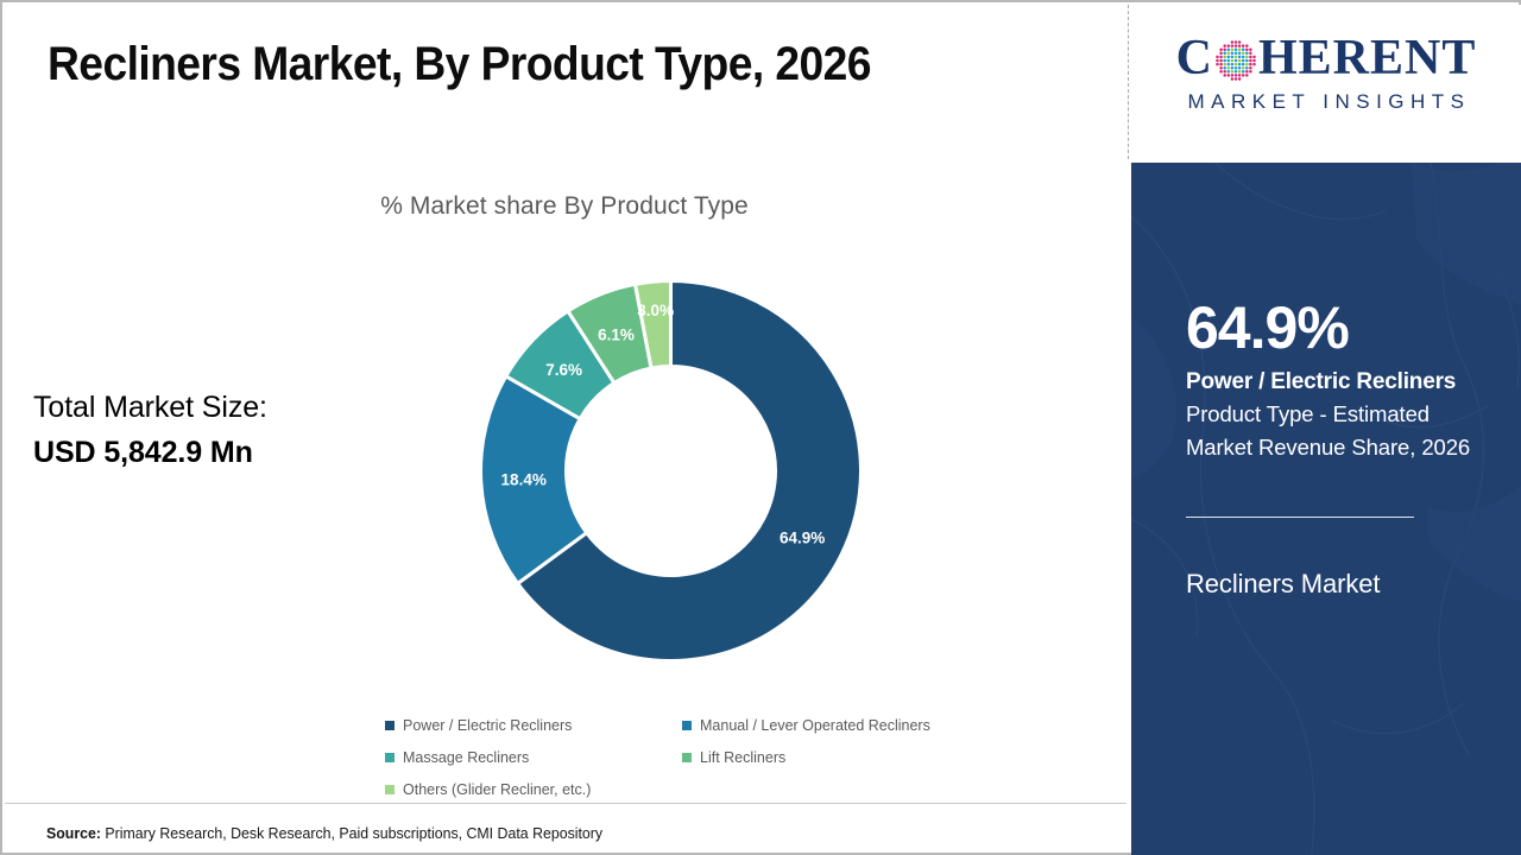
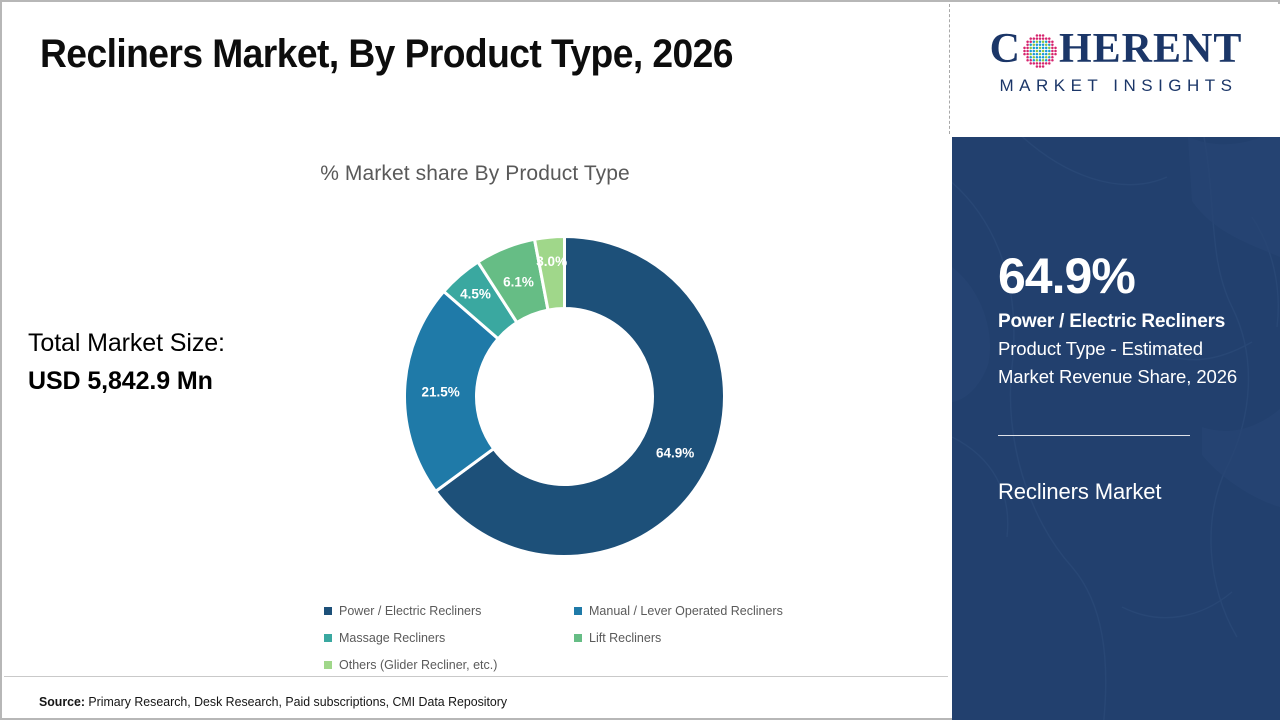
Manual / Lever Operated Recliners: 18.4% -> 21.5%
Massage Recliners: 7.6% -> 4.5%
